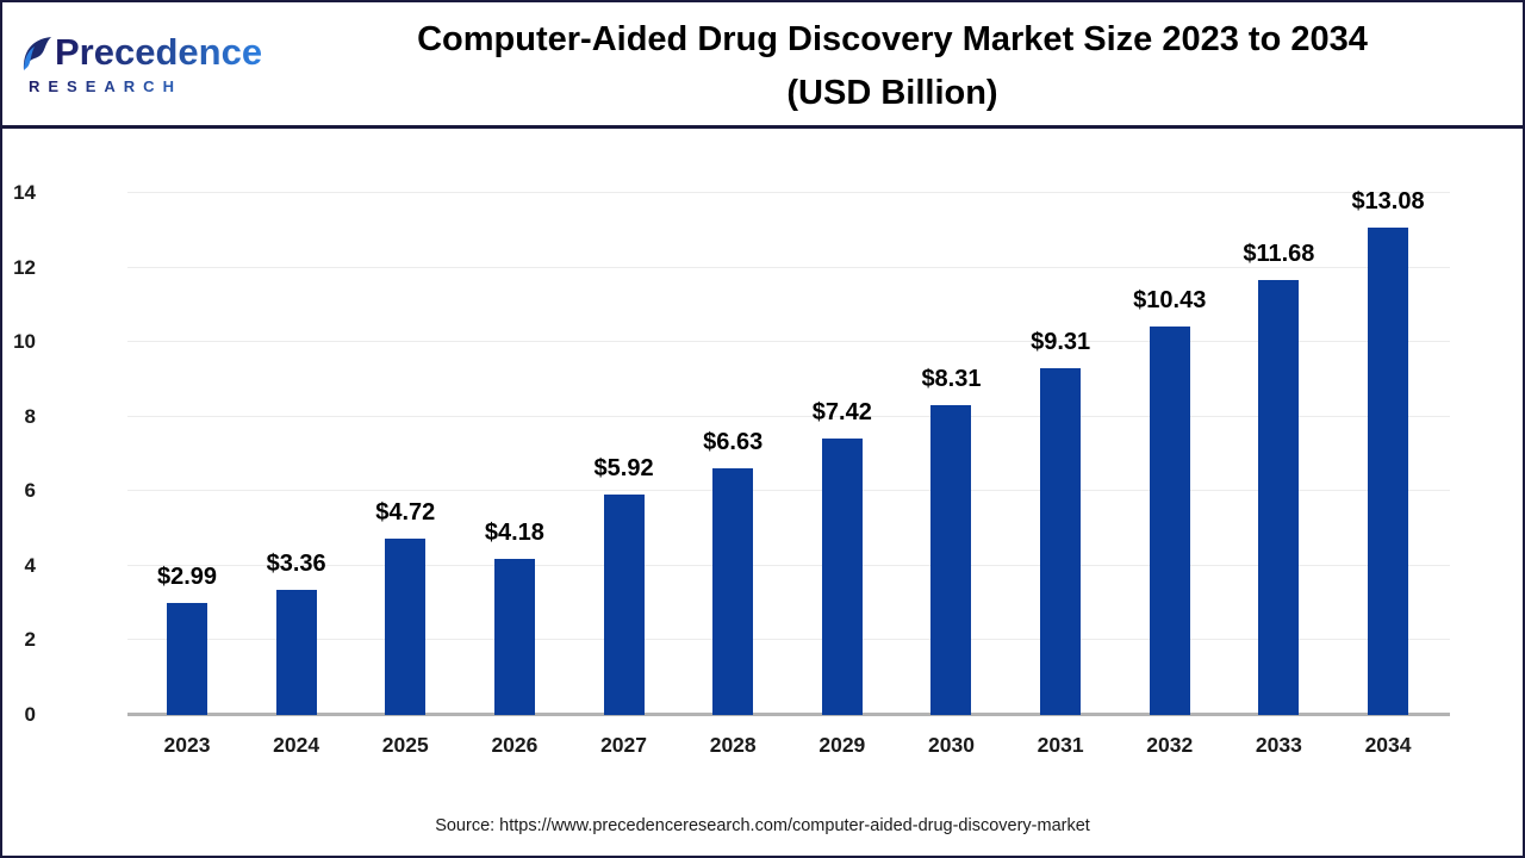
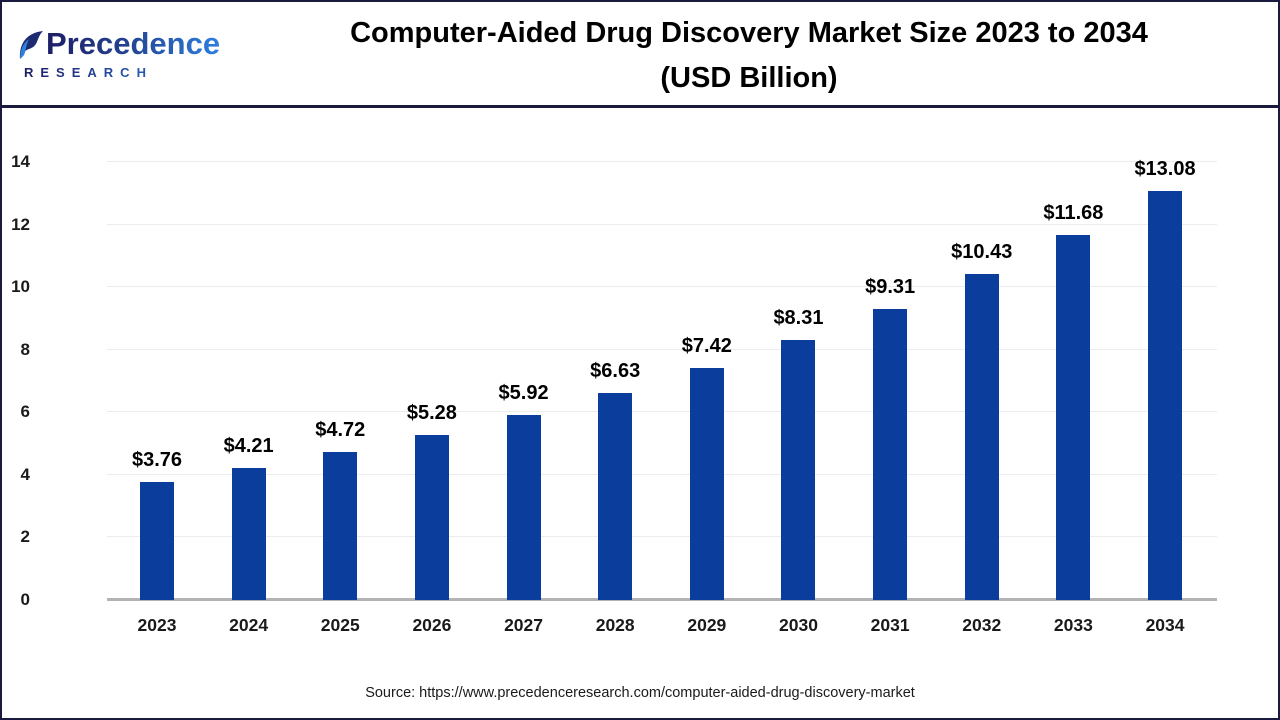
2023: $2.99 -> $3.76
2024: $3.36 -> $4.21
2026: $4.18 -> $5.28
